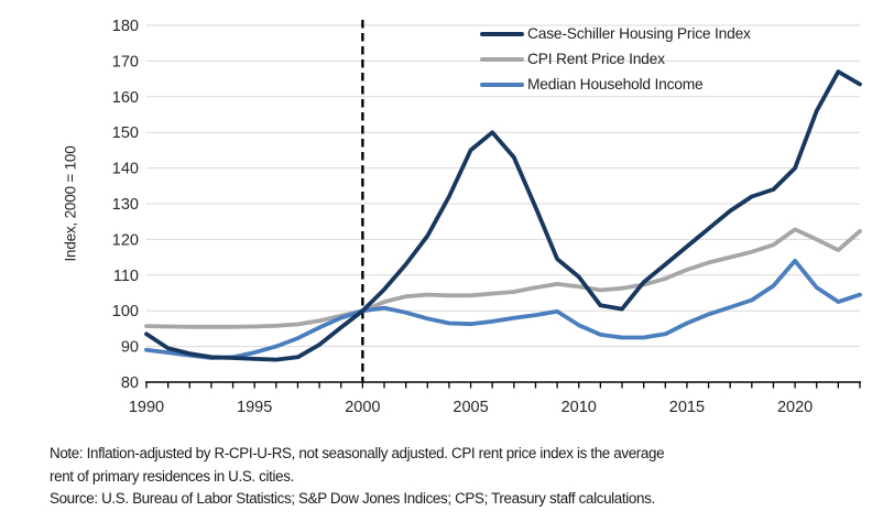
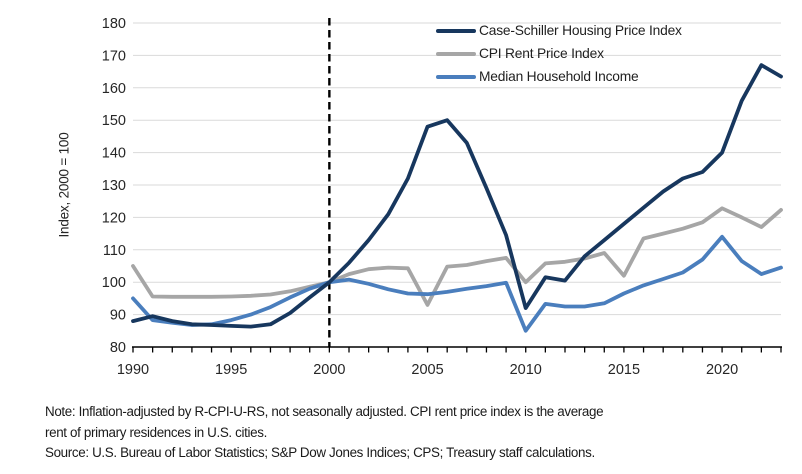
Case-Schiller Housing Price Index/1990: 94 -> 88
CPI Rent Price Index/1990: 96 -> 105
Median Household Income/1990: 89 -> 95
Case-Schiller Housing Price Index/2005: 145 -> 148
CPI Rent Price Index/2005: 104 -> 93
Case-Schiller Housing Price Index/2010: 110 -> 92
CPI Rent Price Index/2010: 107 -> 100
Median Household Income/2010: 96 -> 85
CPI Rent Price Index/2015: 112 -> 102
